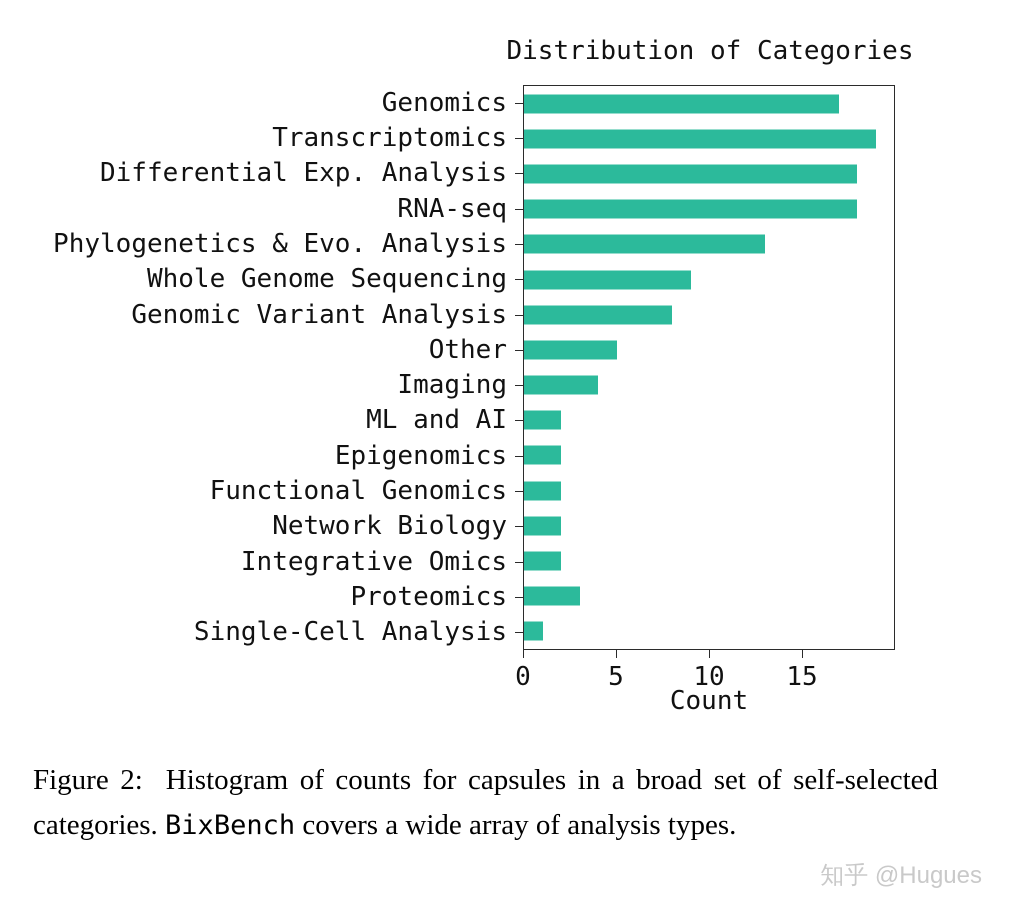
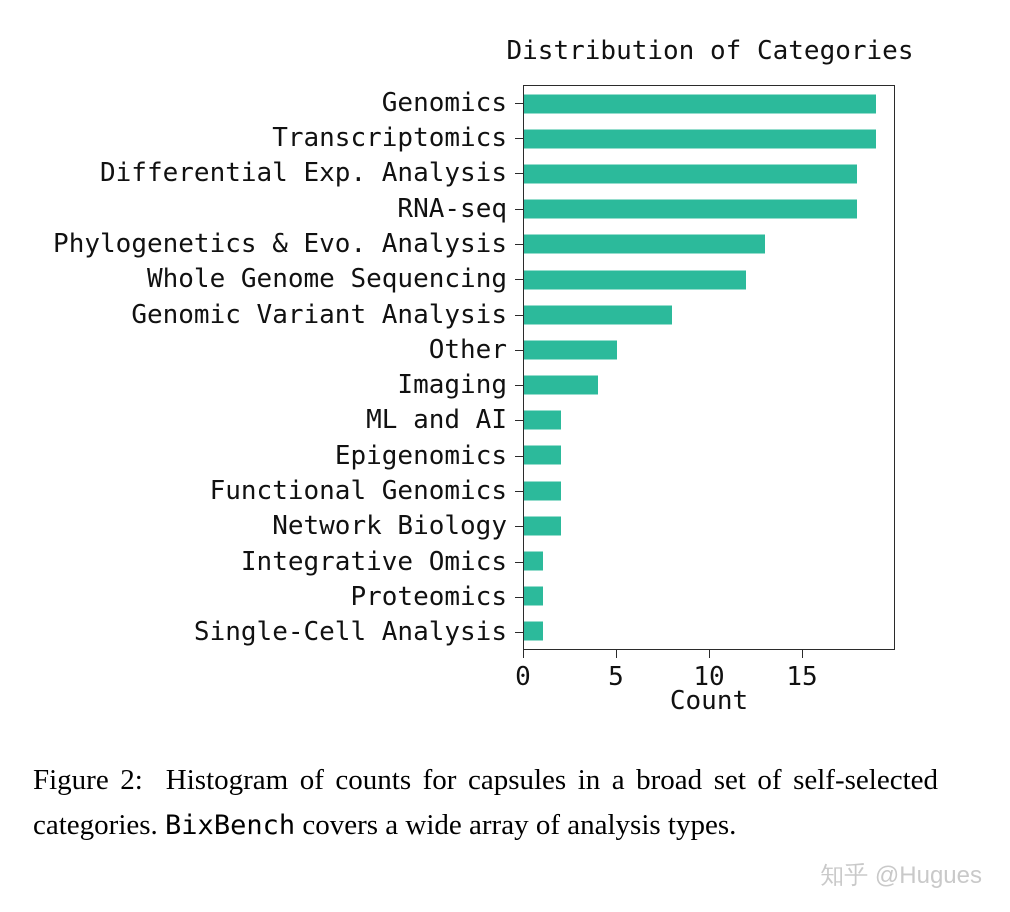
Genomics: 17 -> 19
Whole Genome Sequencing: 9 -> 12
Integrative Omics: 2 -> 1
Proteomics: 3 -> 1
